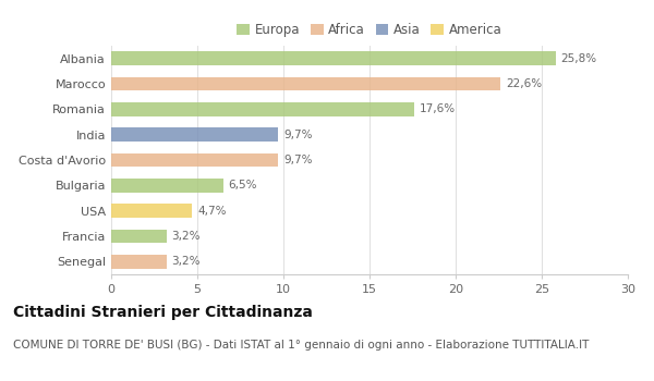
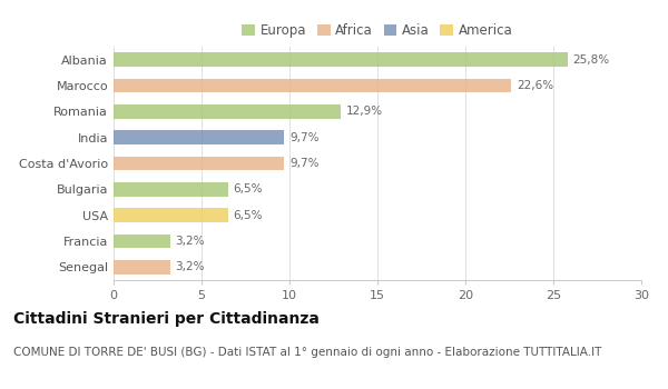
Romania: 17,6% -> 12,9%
USA: 4,7% -> 6,5%
